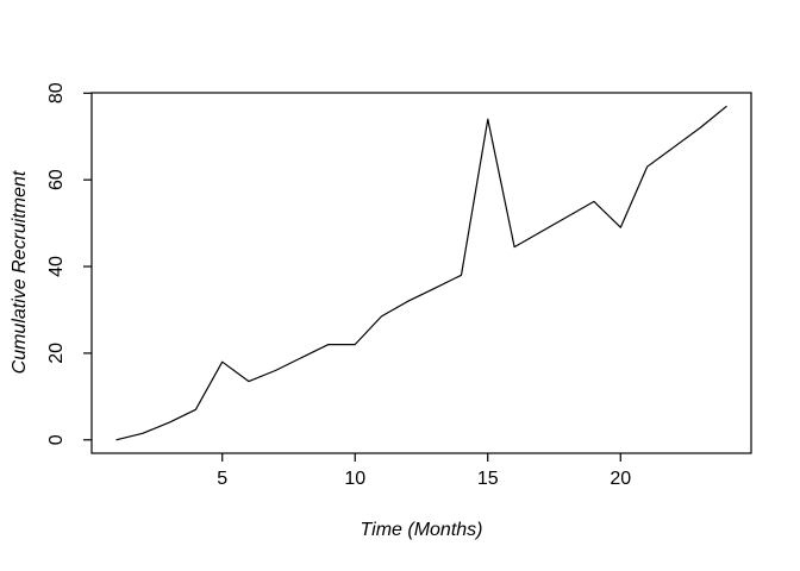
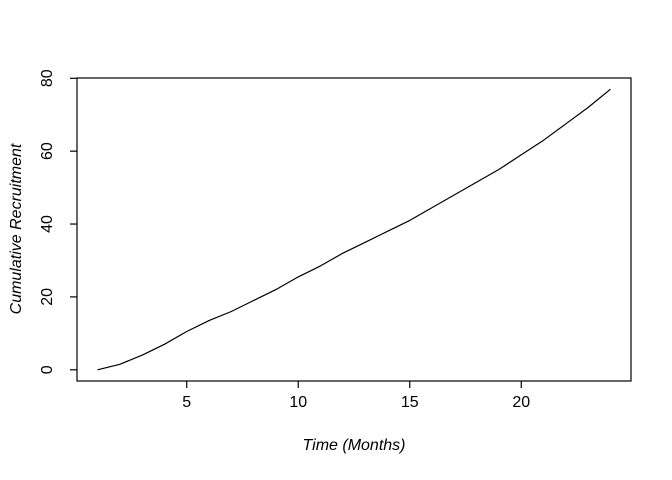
5: 18 -> 10
10: 22 -> 26
15: 74 -> 41
20: 49 -> 59
